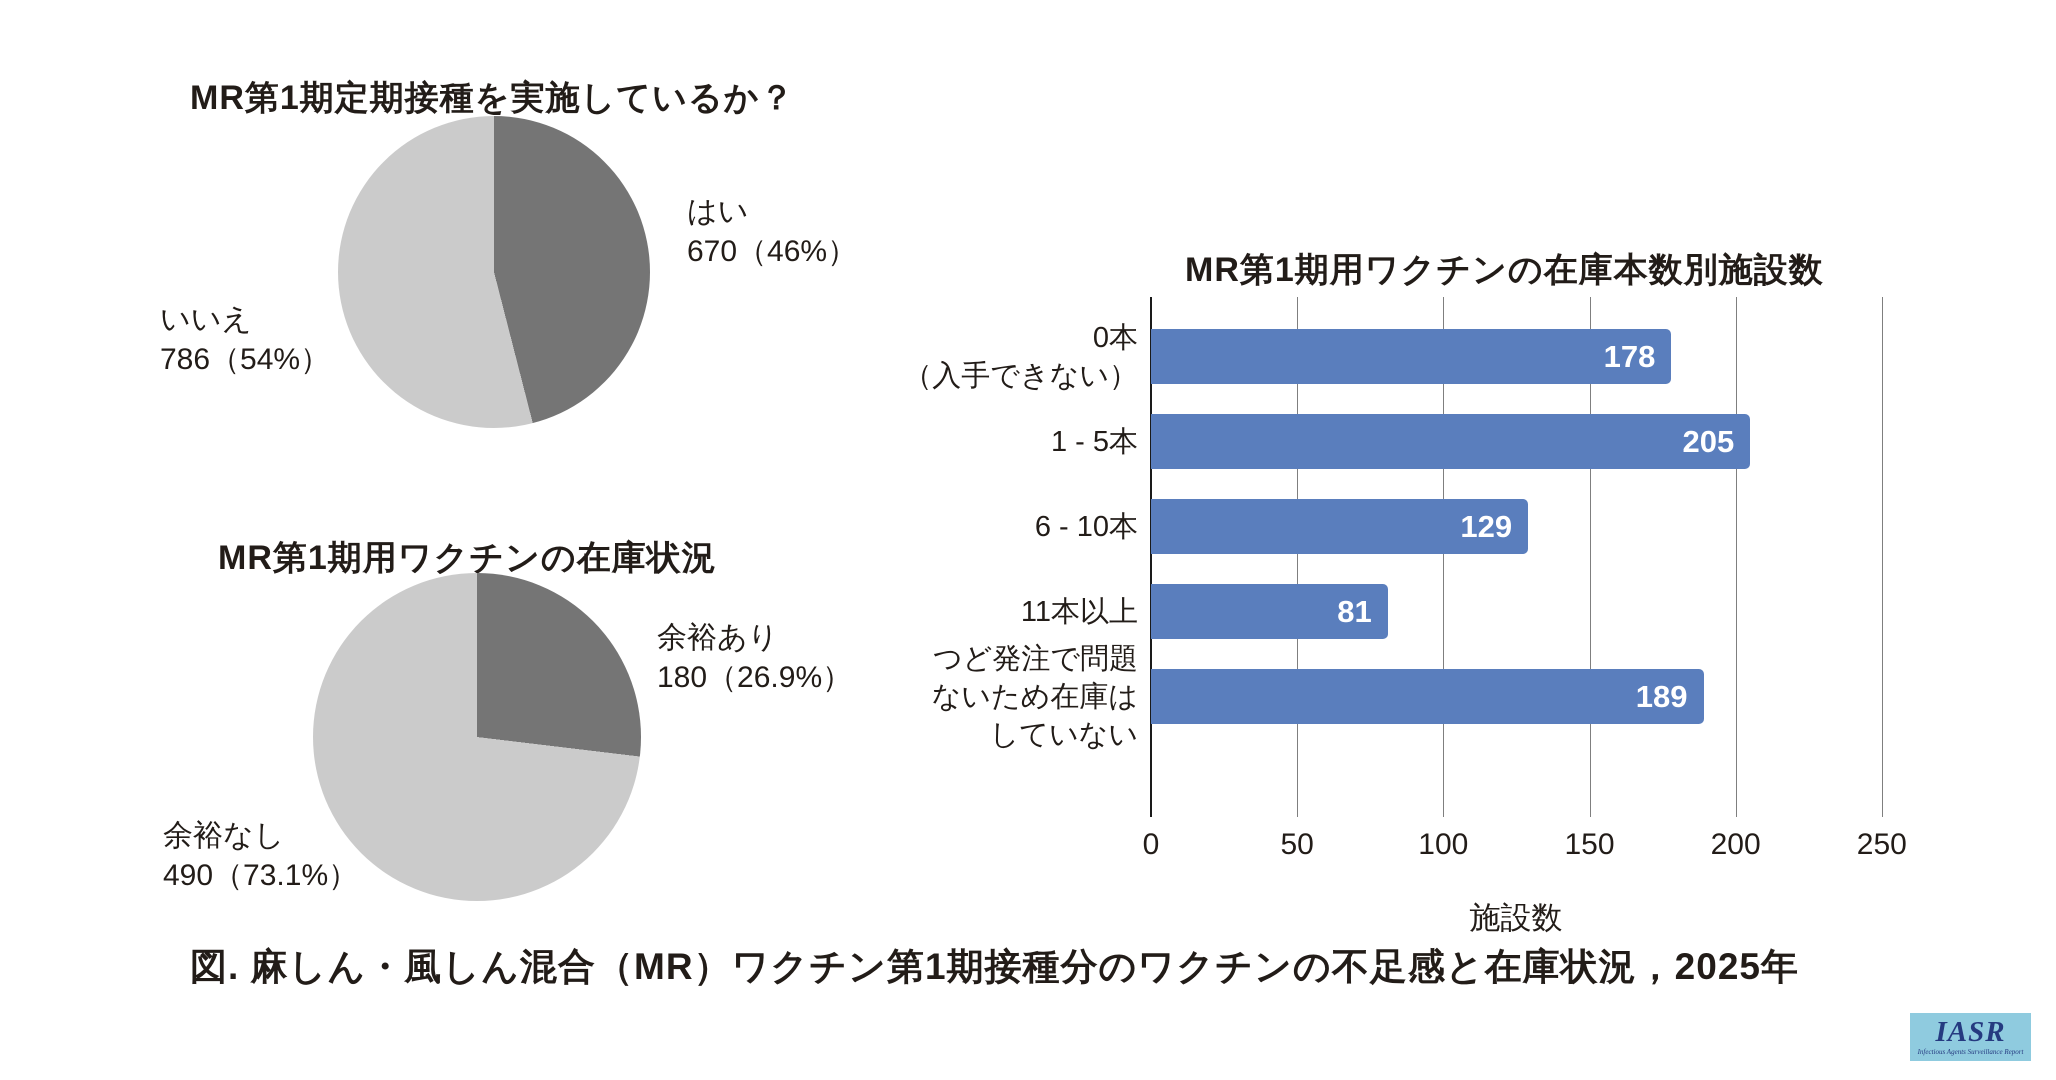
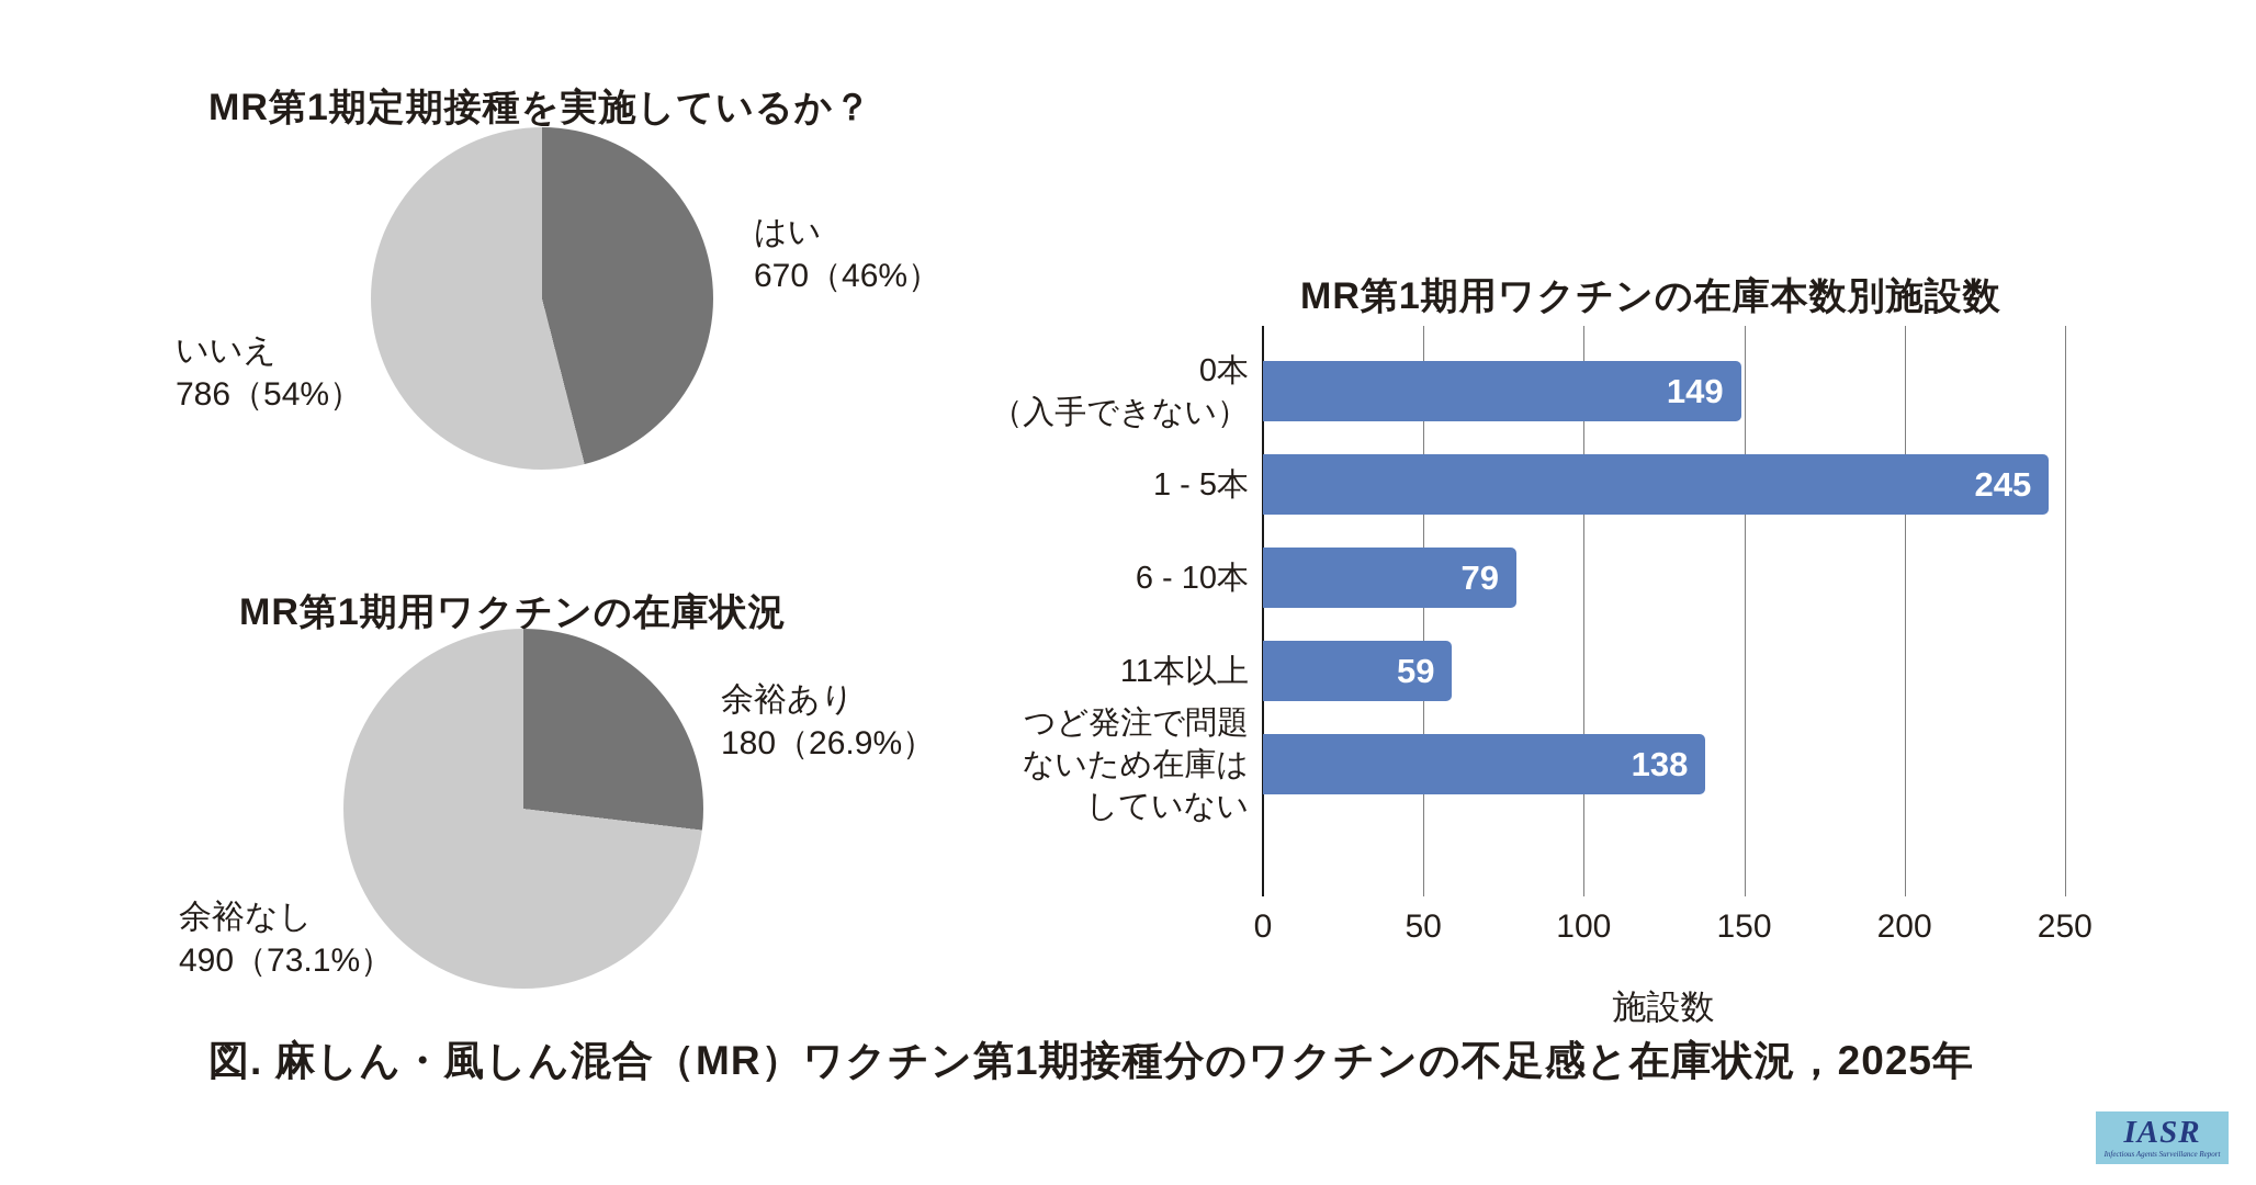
MR第1期用ワクチンの在庫本数別施設数/0本 （入手できない）: 178 -> 149
MR第1期用ワクチンの在庫本数別施設数/1 - 5本: 205 -> 245
MR第1期用ワクチンの在庫本数別施設数/6 - 10本: 129 -> 79
MR第1期用ワクチンの在庫本数別施設数/11本以上: 81 -> 59
MR第1期用ワクチンの在庫本数別施設数/つど発注で問題 ないため在庫は していない: 189 -> 138
